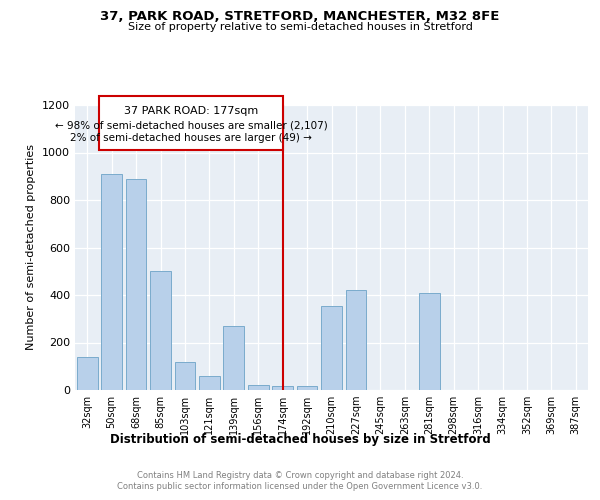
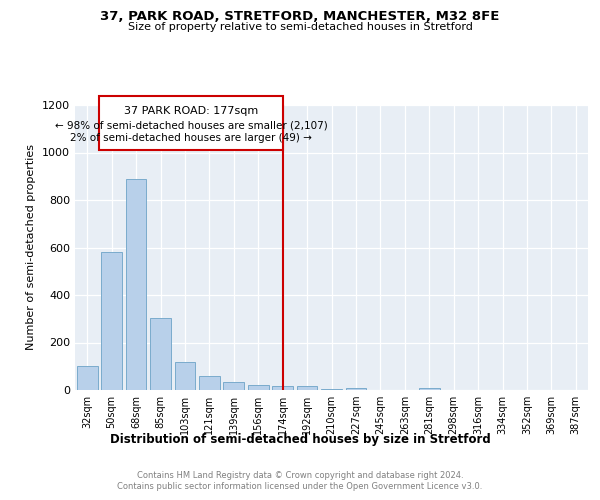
32sqm: 140 -> 100
50sqm: 910 -> 580
85sqm: 500 -> 305
139sqm: 270 -> 35
210sqm: 355 -> 5
227sqm: 420 -> 10
281sqm: 410 -> 10
